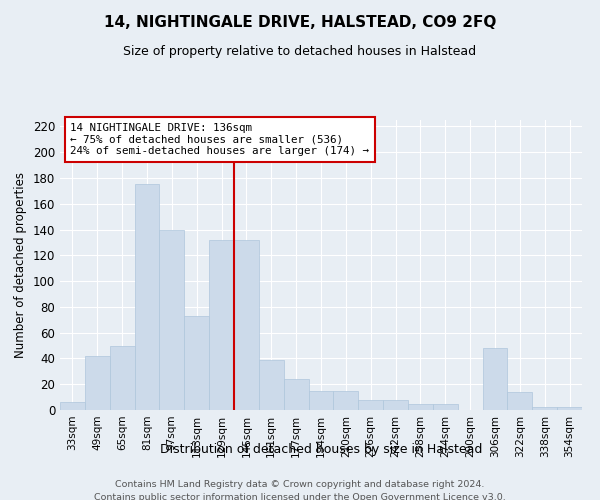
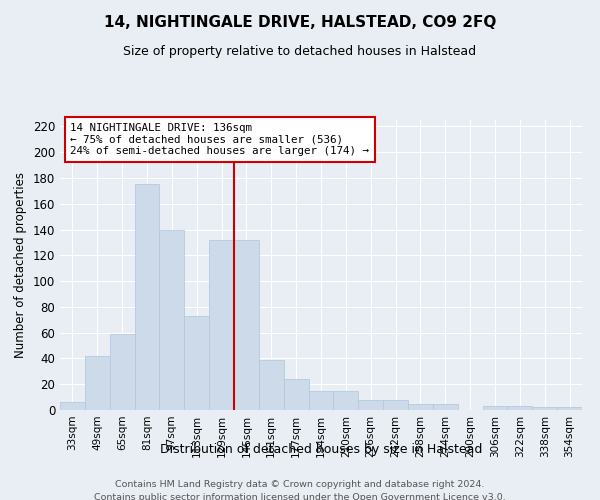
65sqm: 50 -> 59
306sqm: 48 -> 3
322sqm: 14 -> 3
